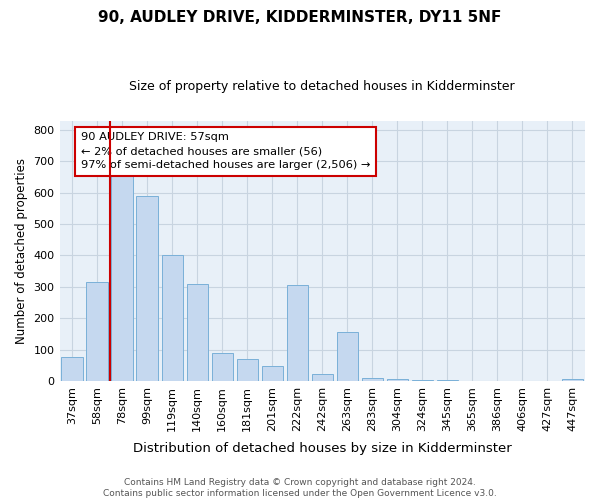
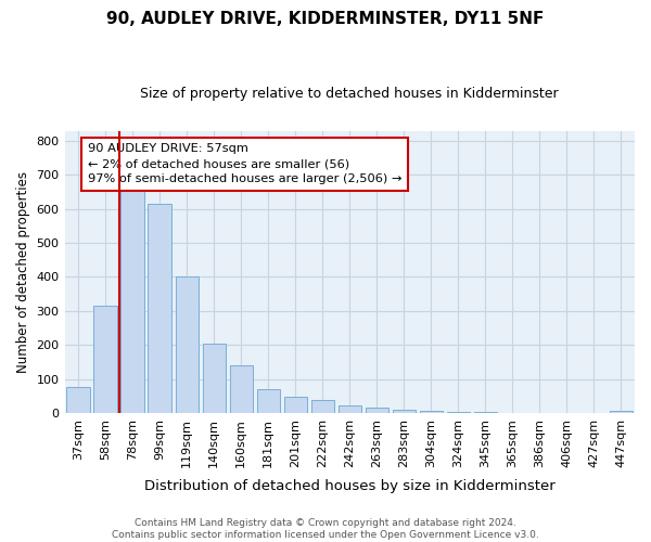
99sqm: 590 -> 615
140sqm: 310 -> 205
160sqm: 90 -> 140
222sqm: 305 -> 37
263sqm: 155 -> 17
